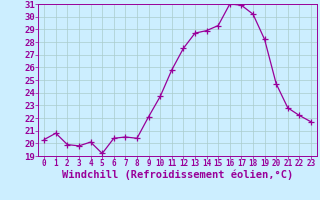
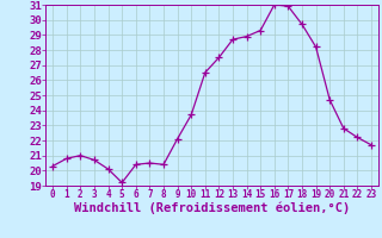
2: 19.9 -> 21.0
3: 19.8 -> 20.7
11: 25.8 -> 26.5
18: 30.2 -> 29.7
